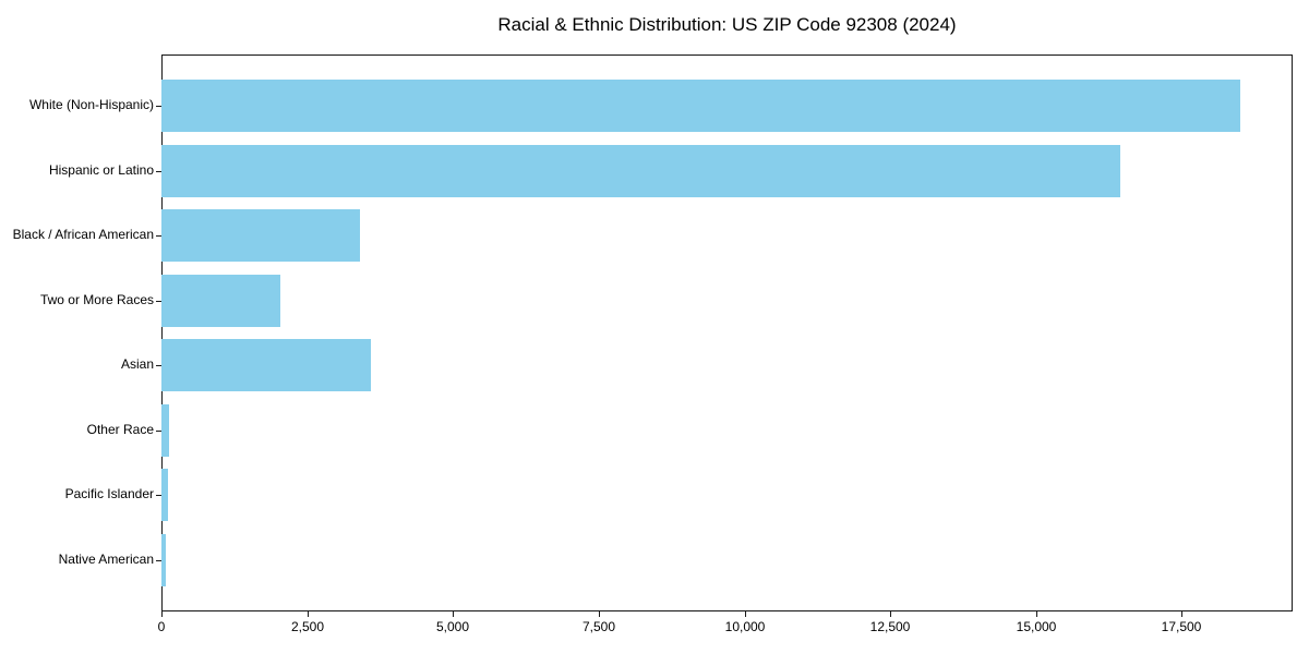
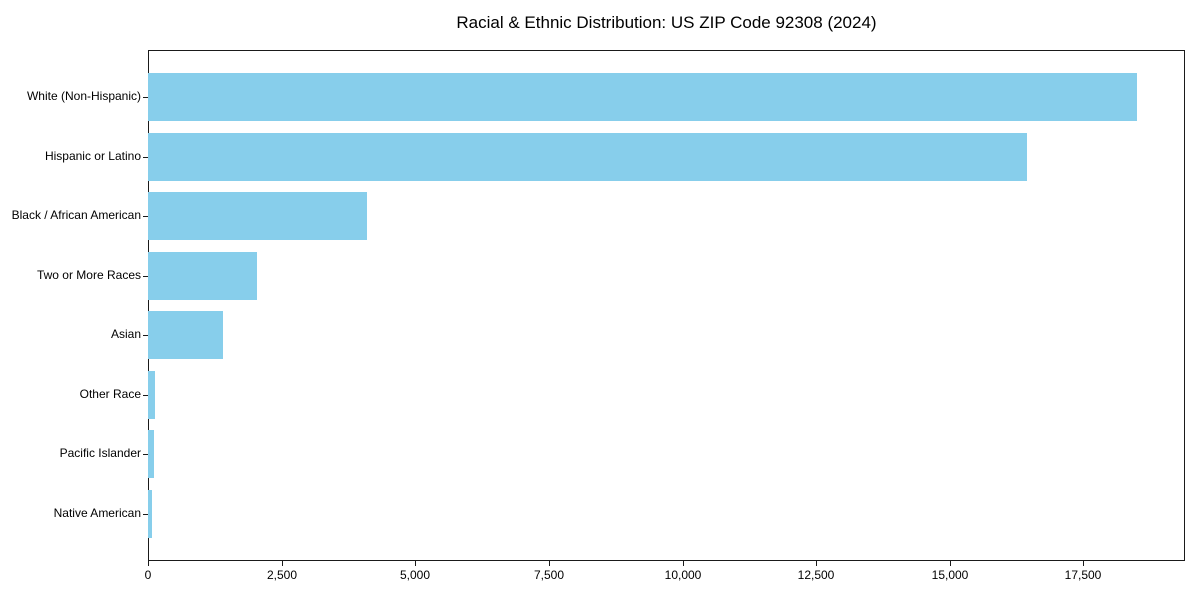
Black / African American: 3400 -> 4100
Asian: 3600 -> 1400
